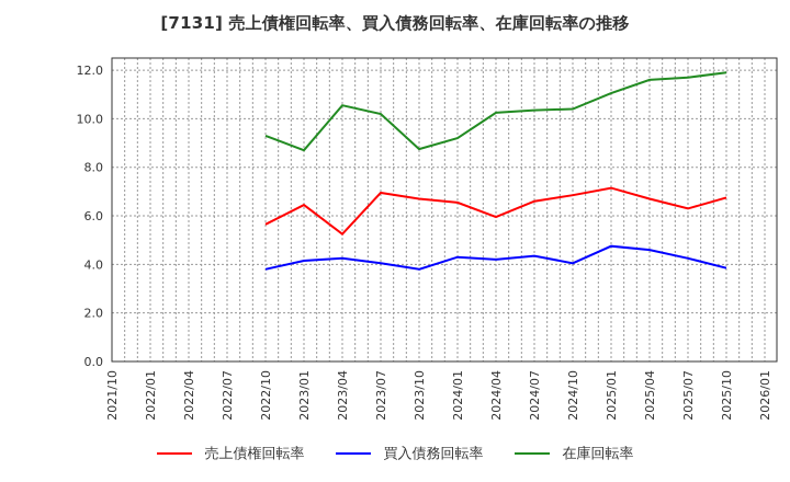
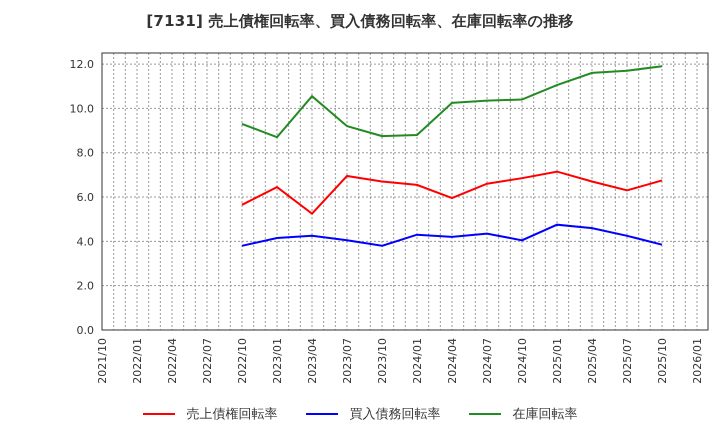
在庫回転率/2023/07: 10.2 -> 9.2
在庫回転率/2024/01: 9.2 -> 8.8
